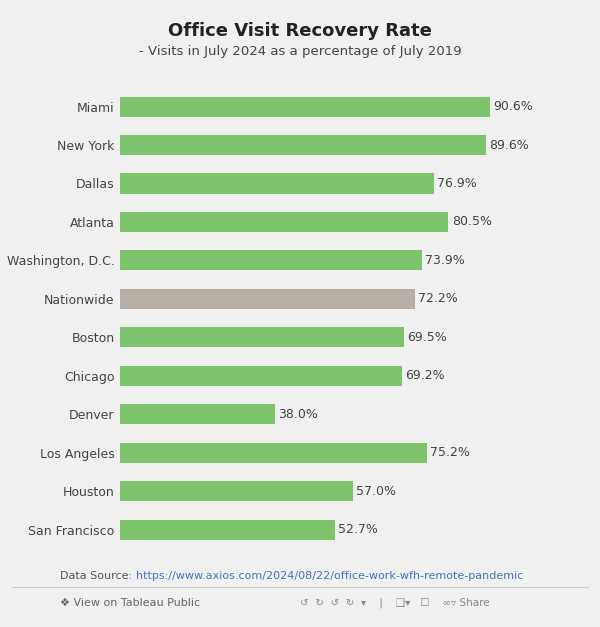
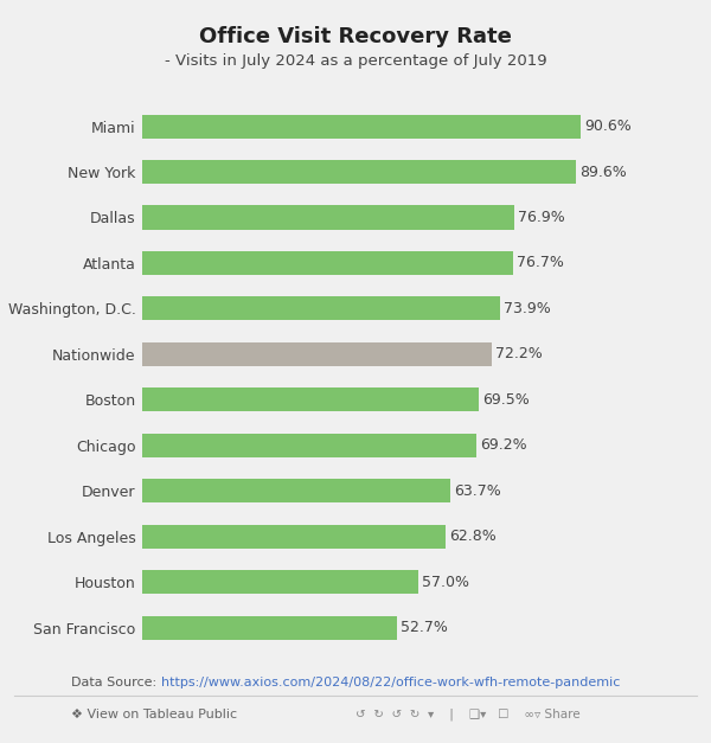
Atlanta: 80.5% -> 76.7%
Denver: 38.0% -> 63.7%
Los Angeles: 75.2% -> 62.8%
